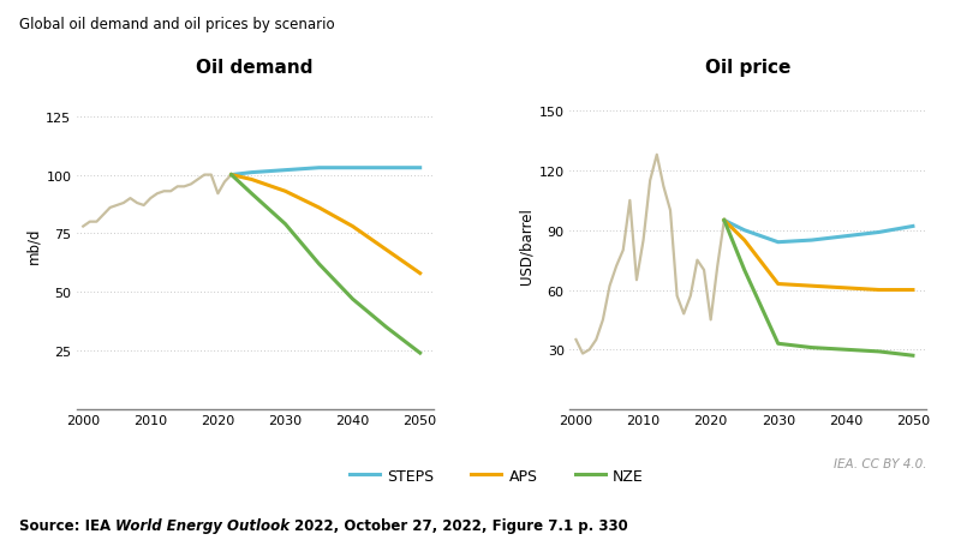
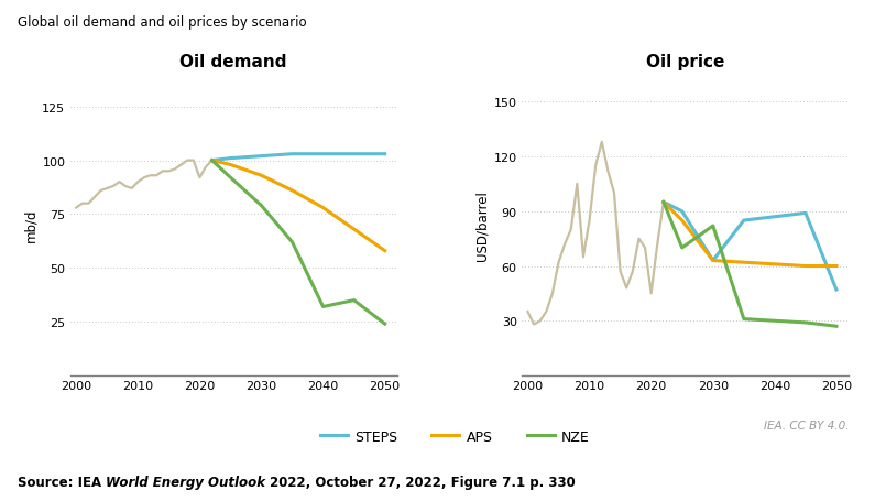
Oil demand/NZE/2040: 47 -> 32
Oil price/STEPS/2030: 84 -> 63
Oil price/NZE/2030: 33 -> 82
Oil price/STEPS/2050: 92 -> 47
